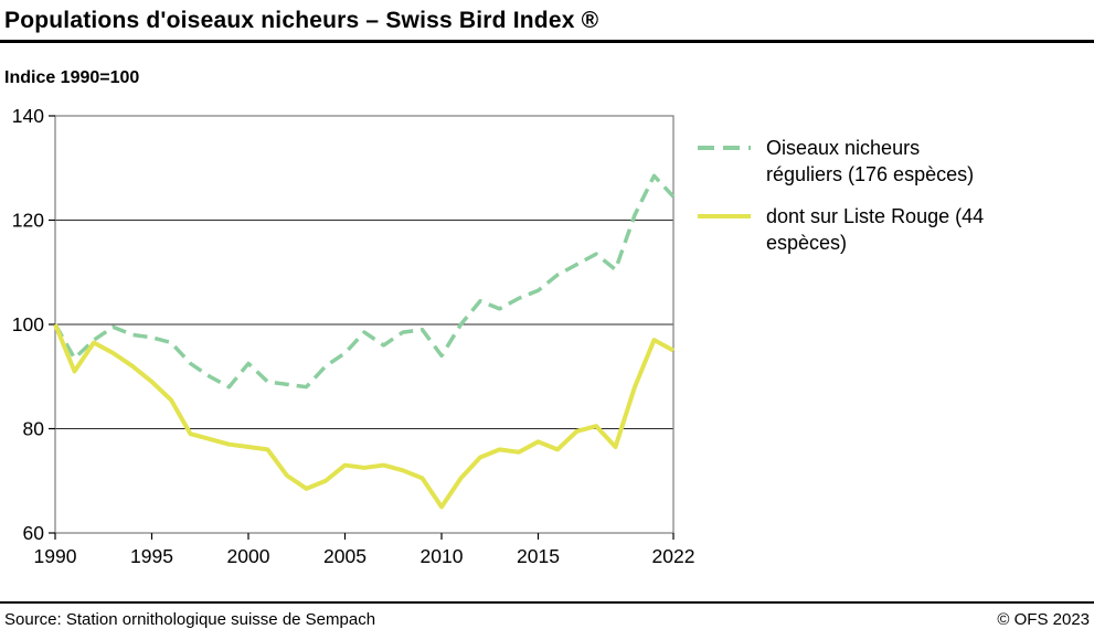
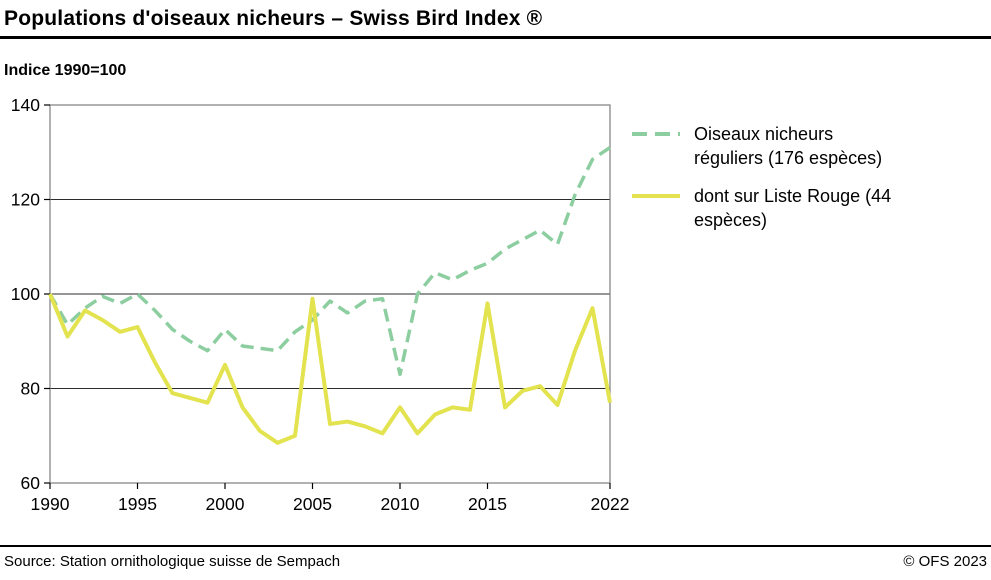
Oiseaux nicheurs réguliers (176 espèces)/1995: 98 -> 100
dont sur Liste Rouge (44 espèces)/1995: 89 -> 93
dont sur Liste Rouge (44 espèces)/2000: 76 -> 85
dont sur Liste Rouge (44 espèces)/2005: 73 -> 99
Oiseaux nicheurs réguliers (176 espèces)/2010: 94 -> 83
dont sur Liste Rouge (44 espèces)/2010: 65 -> 76
dont sur Liste Rouge (44 espèces)/2015: 78 -> 98
Oiseaux nicheurs réguliers (176 espèces)/2022: 124 -> 131
dont sur Liste Rouge (44 espèces)/2022: 95 -> 77
